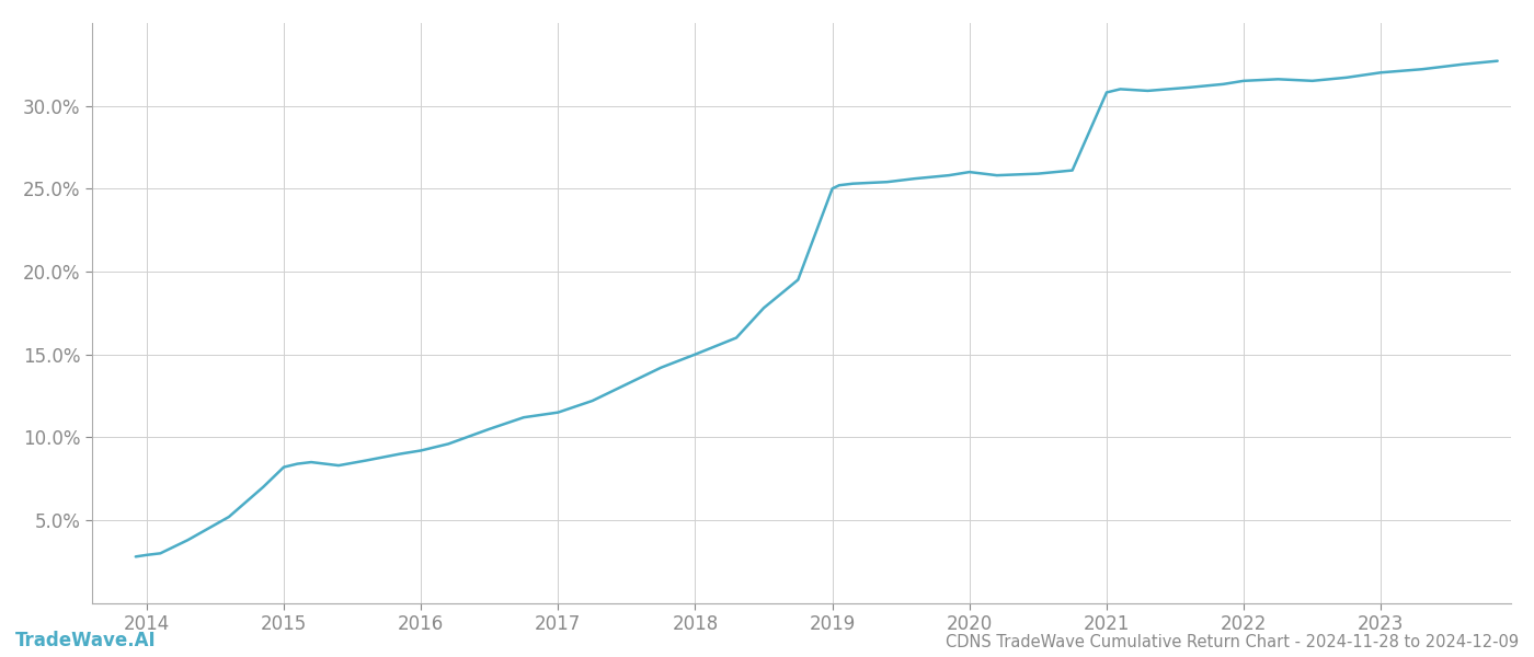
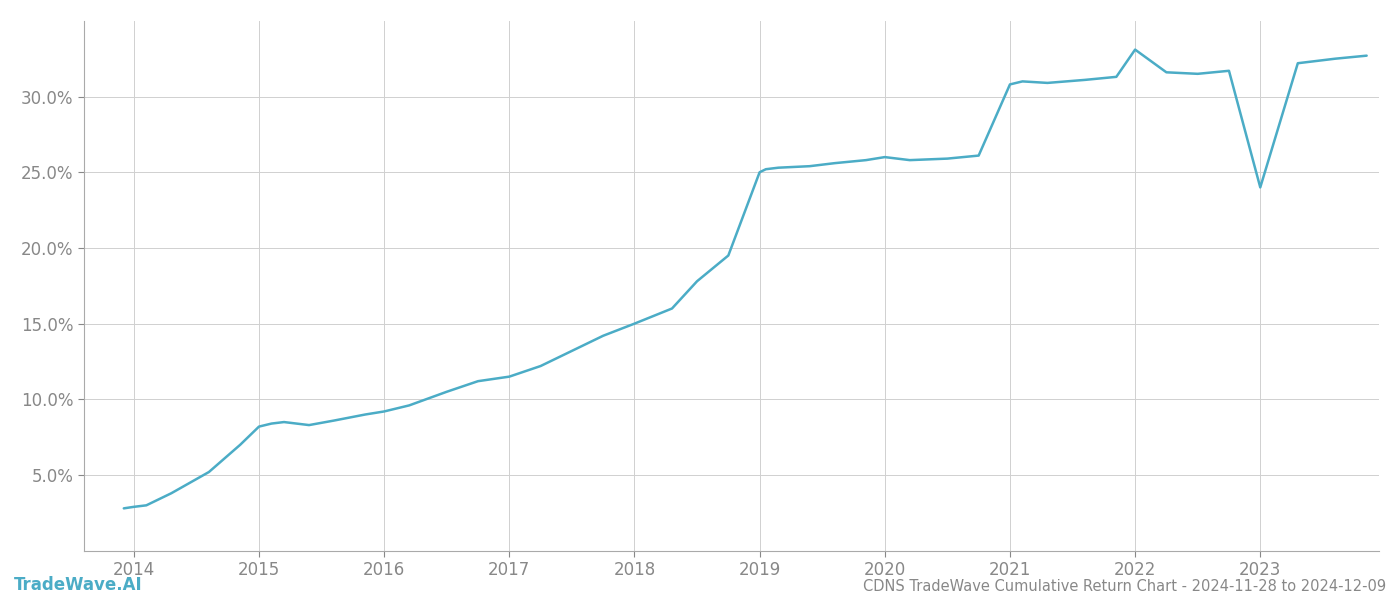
2022: 31.5% -> 33.1%
2023: 32.0% -> 24.0%
